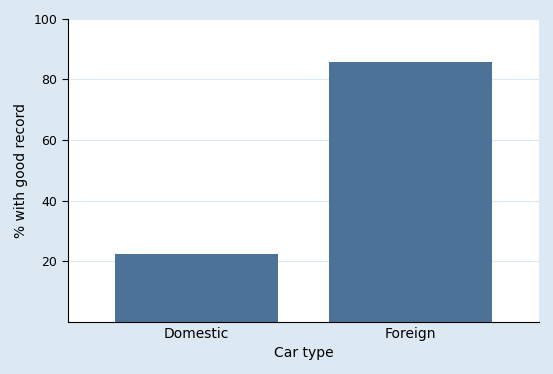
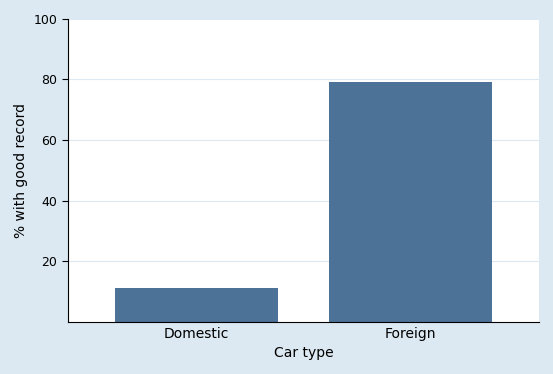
Domestic: 22.5 -> 11.0
Foreign: 85.7 -> 79.0
